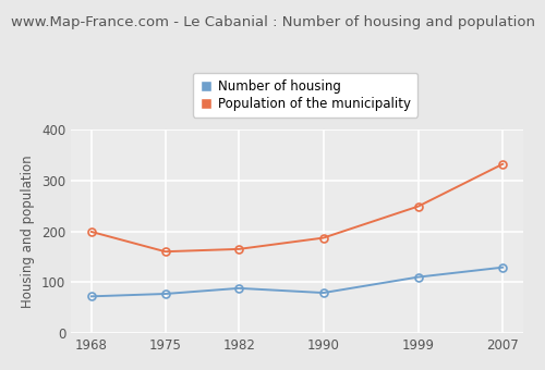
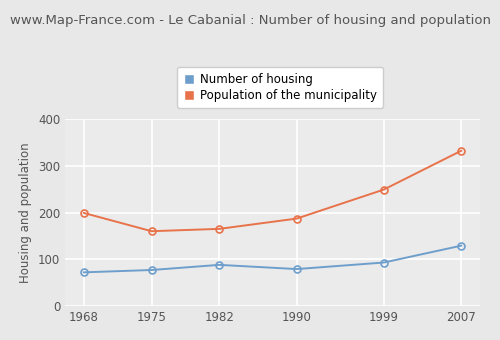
Number of housing/1999: 110 -> 93
